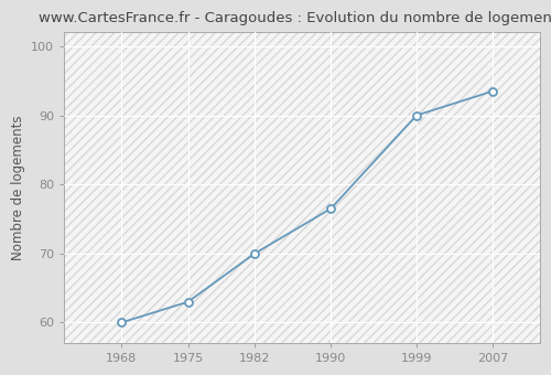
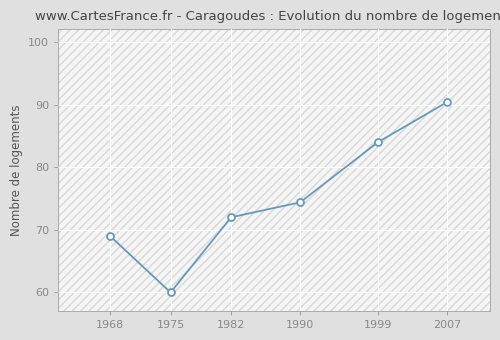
1968: 60.0 -> 69.0
1975: 63.0 -> 60.0
1982: 70.0 -> 72.0
1990: 76.5 -> 74.4
1999: 90.0 -> 84.0
2007: 93.5 -> 90.4
